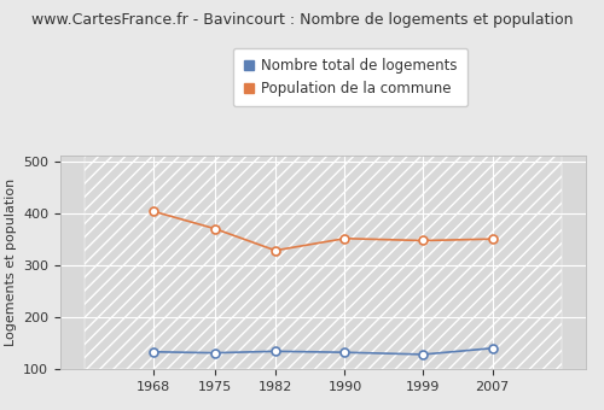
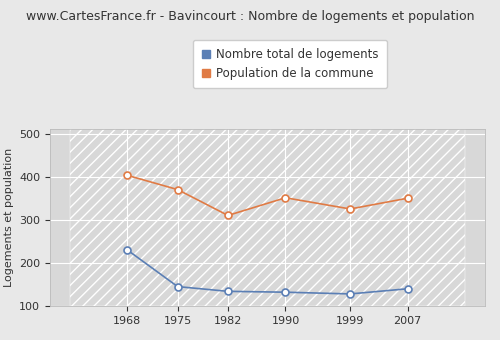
Nombre total de logements/1968: 133 -> 230
Nombre total de logements/1975: 131 -> 145
Population de la commune/1982: 328 -> 310
Population de la commune/1999: 347 -> 325
